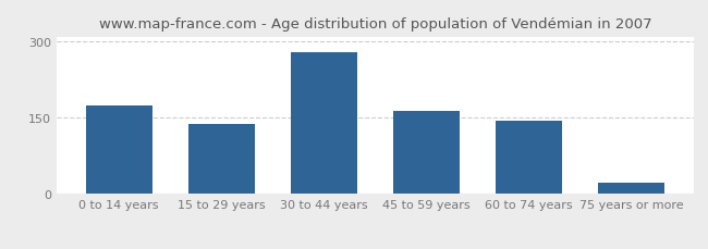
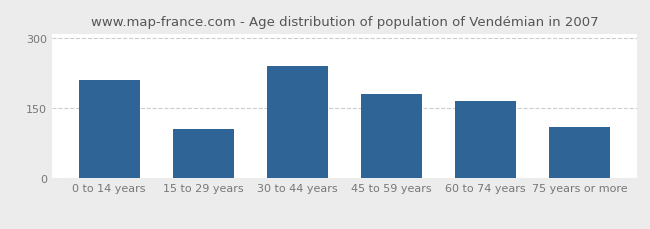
0 to 14 years: 175 -> 210
15 to 29 years: 138 -> 105
30 to 44 years: 280 -> 240
45 to 59 years: 163 -> 180
60 to 74 years: 145 -> 165
75 years or more: 22 -> 110
